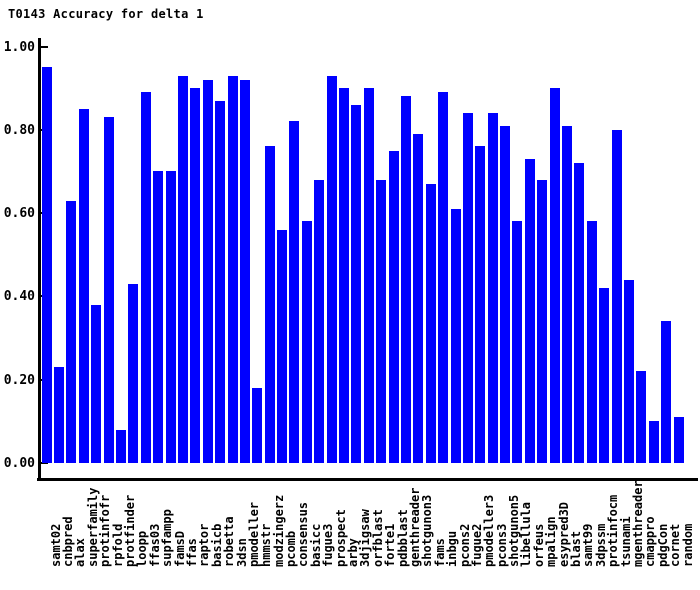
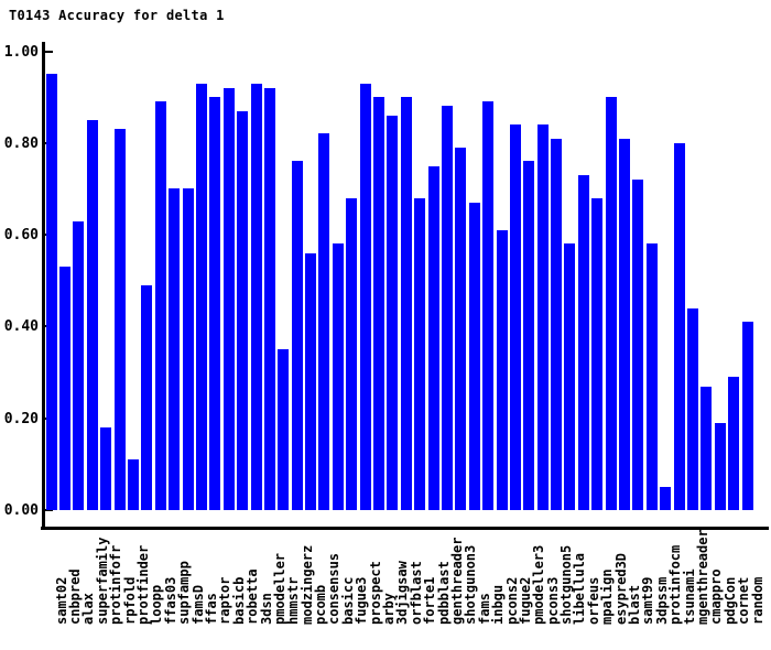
cnbpred: 0.23 -> 0.53
protinfofr: 0.38 -> 0.18
protfinder: 0.08 -> 0.11
loopp: 0.43 -> 0.49
hmmstr: 0.18 -> 0.35
protinfocm: 0.42 -> 0.05
cmappro: 0.22 -> 0.27
pdgCon: 0.10 -> 0.19
cornet: 0.34 -> 0.29
random: 0.11 -> 0.41
